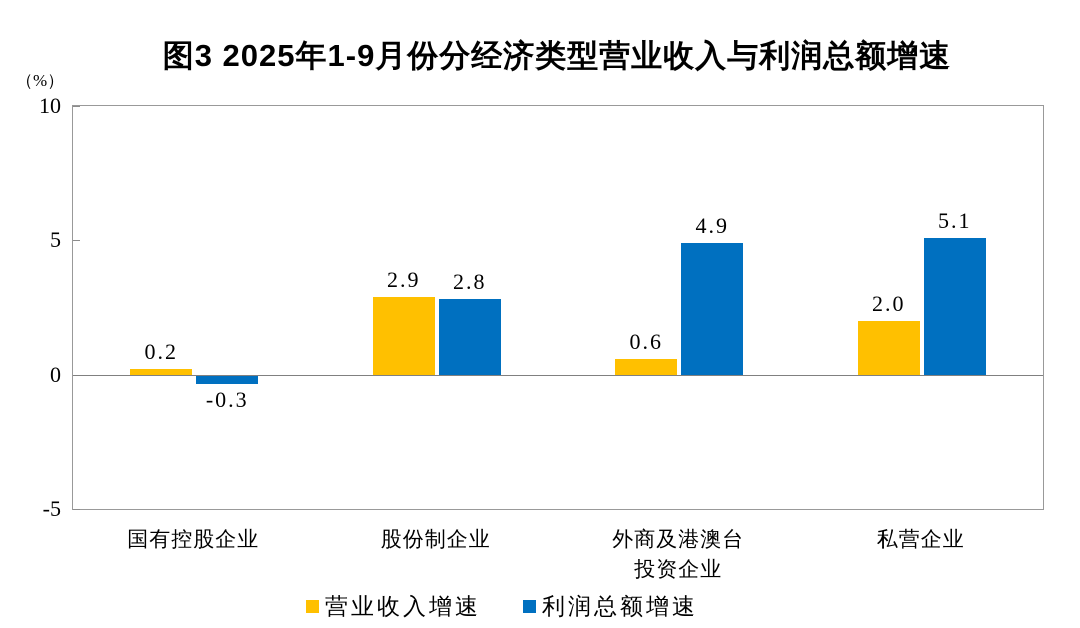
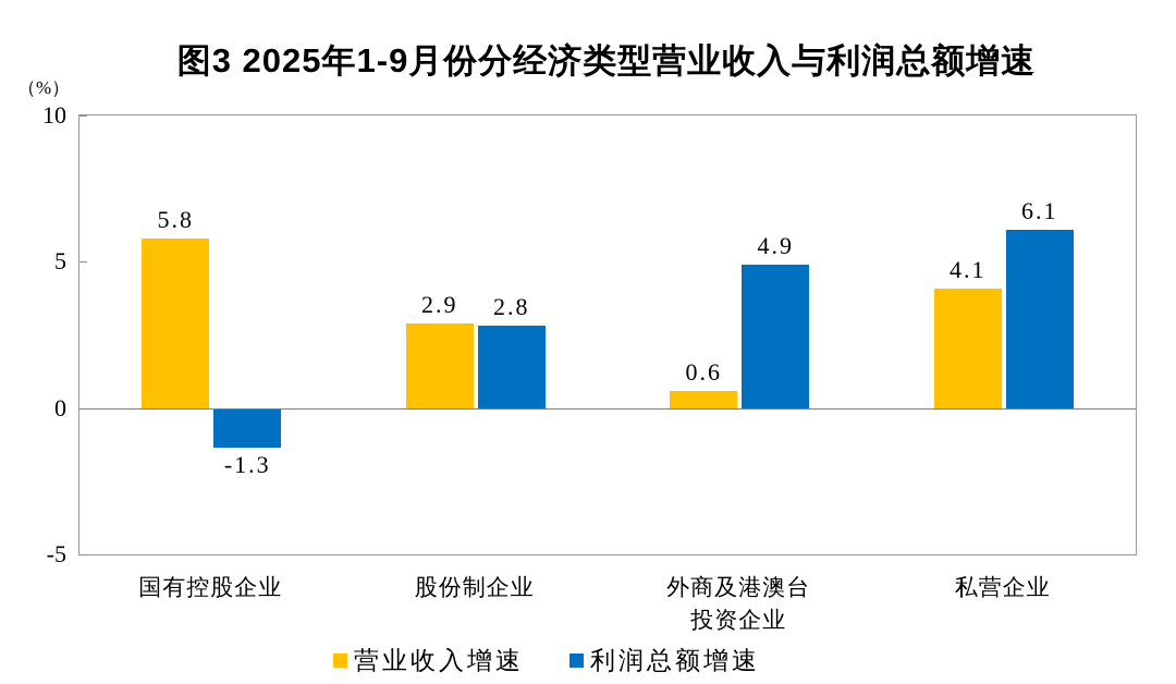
营业收入增速/国有控股企业: 0.2 -> 5.8
利润总额增速/国有控股企业: -0.3 -> -1.3
营业收入增速/私营企业: 2.0 -> 4.1
利润总额增速/私营企业: 5.1 -> 6.1
